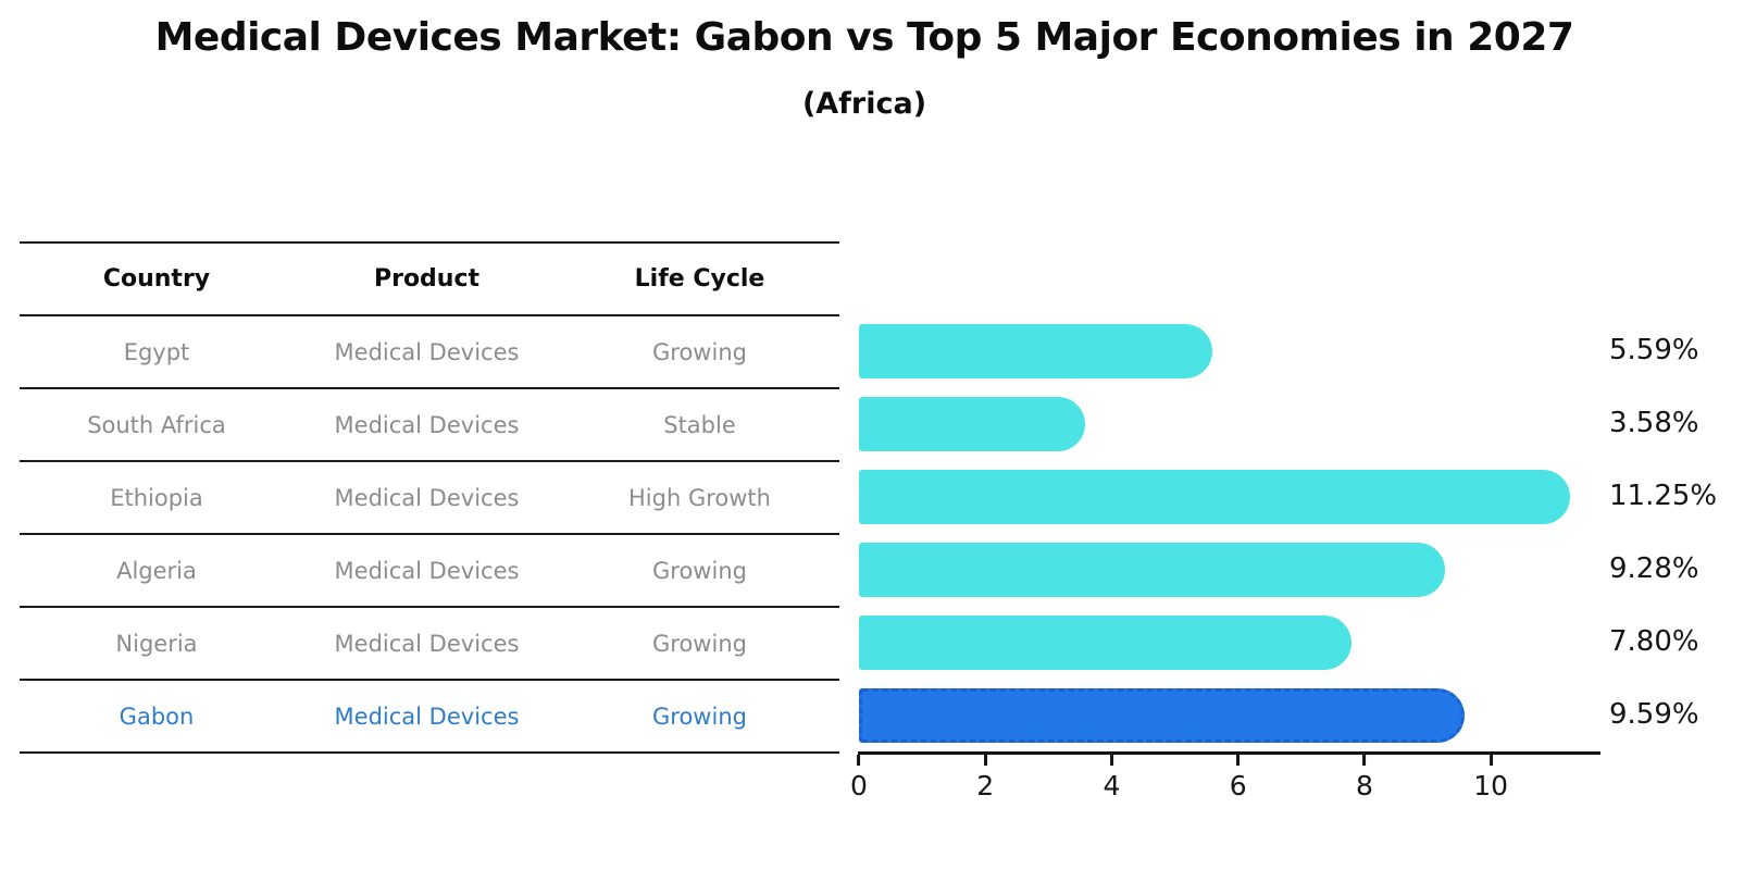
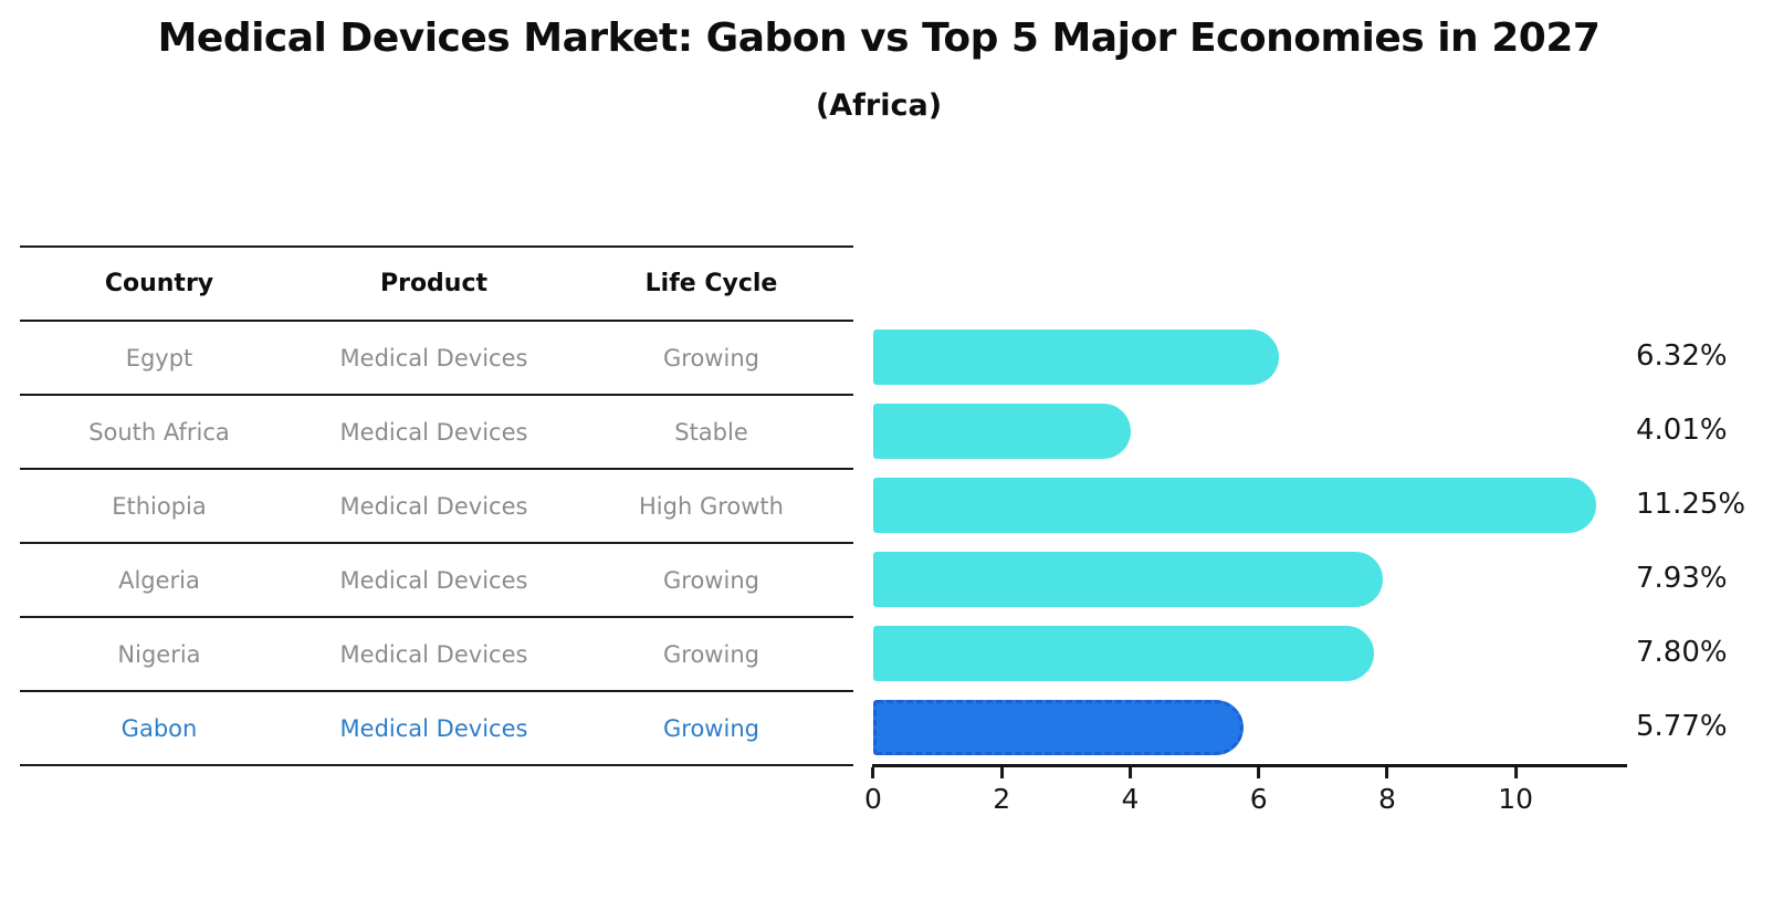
Egypt: 5.59% -> 6.32%
South Africa: 3.58% -> 4.01%
Algeria: 9.28% -> 7.93%
Gabon: 9.59% -> 5.77%
